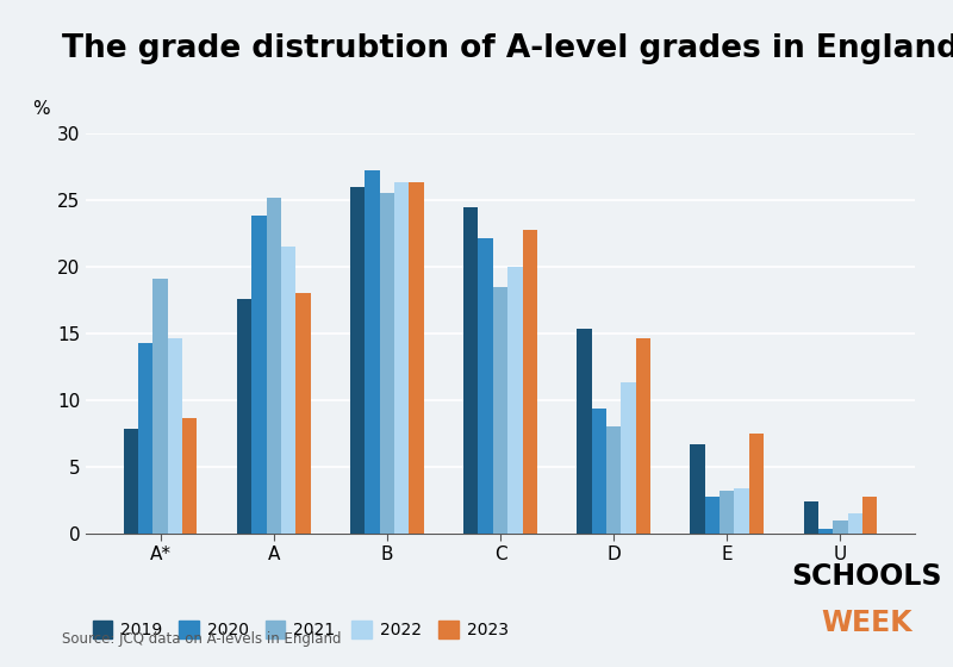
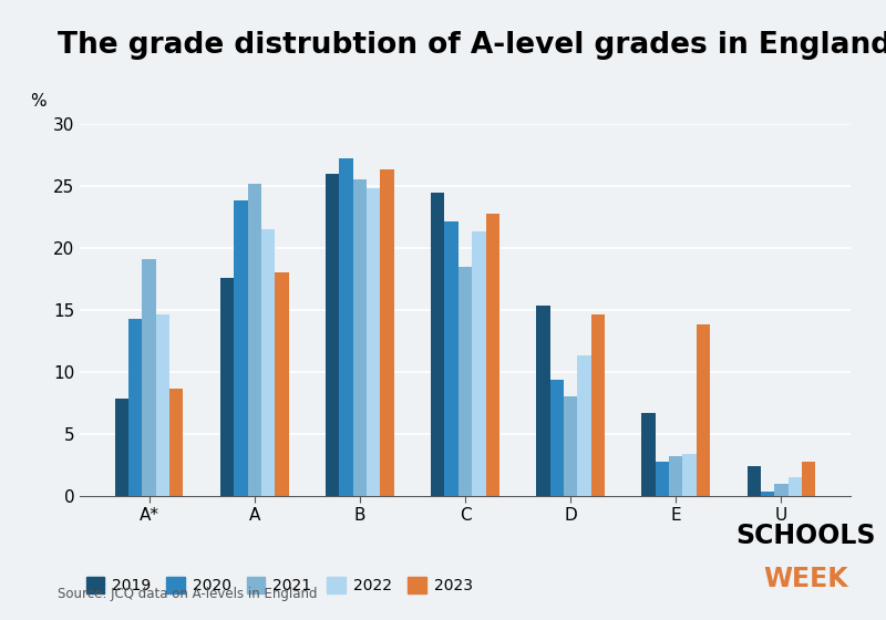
2022/B: 26.3 -> 24.8
2022/C: 20.0 -> 21.3
2023/E: 7.5 -> 13.8
